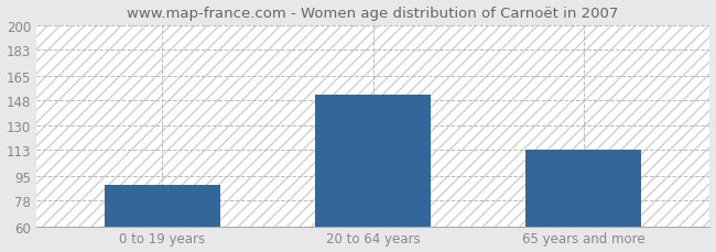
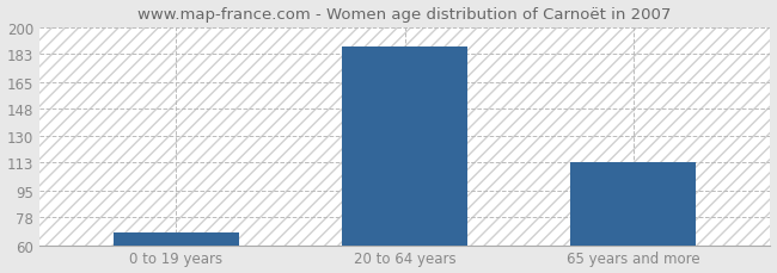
0 to 19 years: 89 -> 68
20 to 64 years: 152 -> 188
